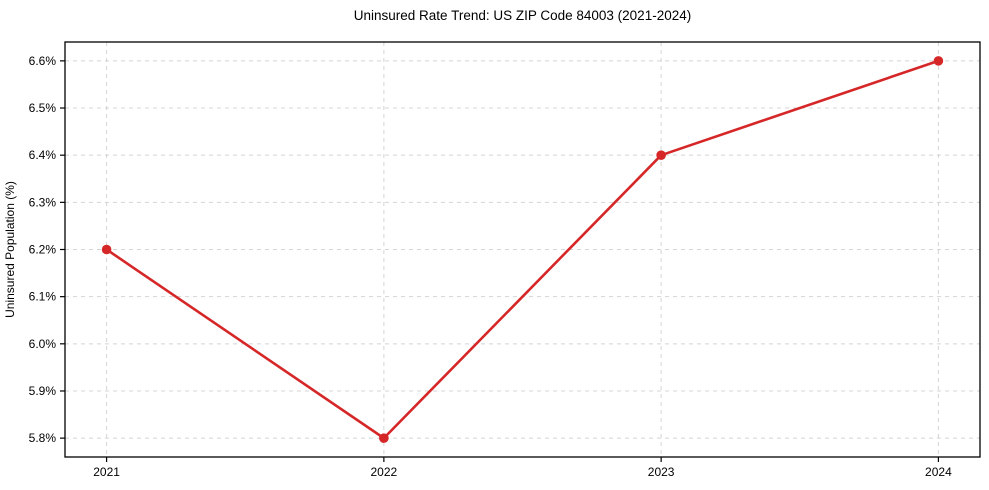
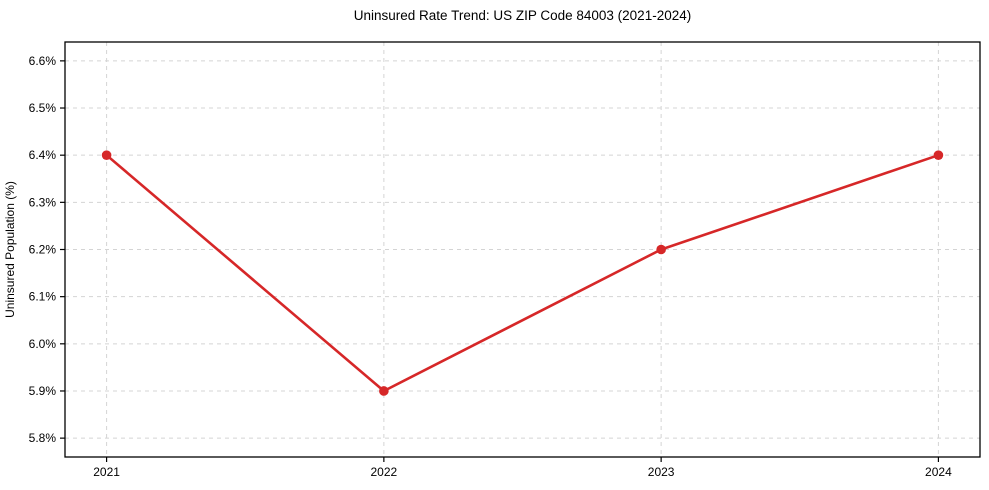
2021: 6.2% -> 6.4%
2022: 5.8% -> 5.9%
2023: 6.4% -> 6.2%
2024: 6.6% -> 6.4%
